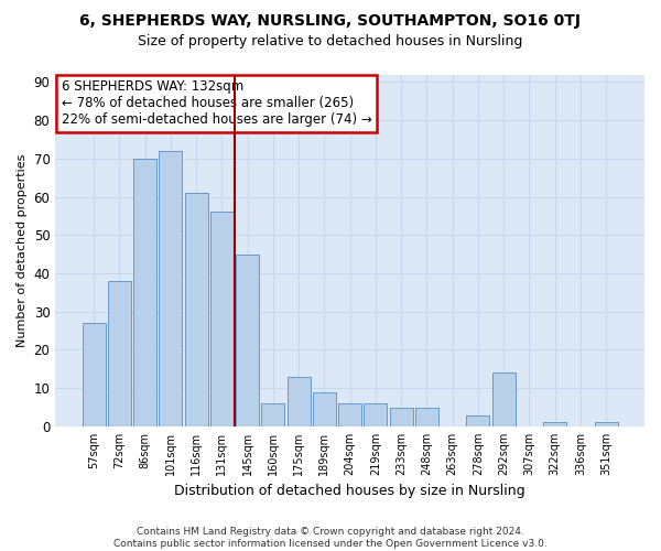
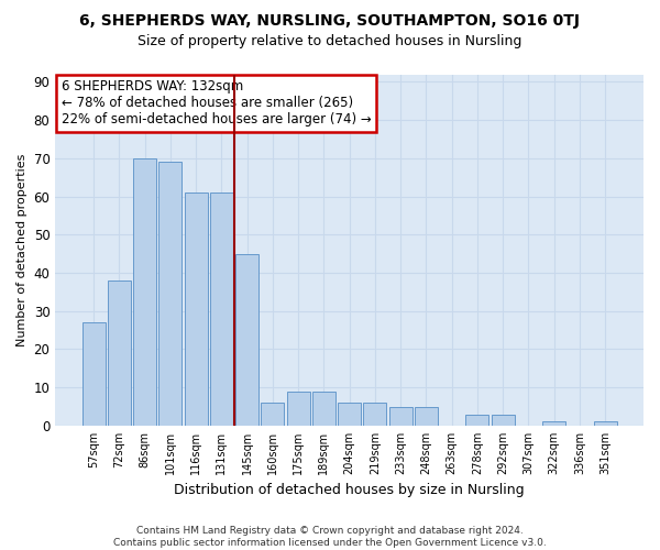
101sqm: 72 -> 69
131sqm: 56 -> 61
175sqm: 13 -> 9
292sqm: 14 -> 3
